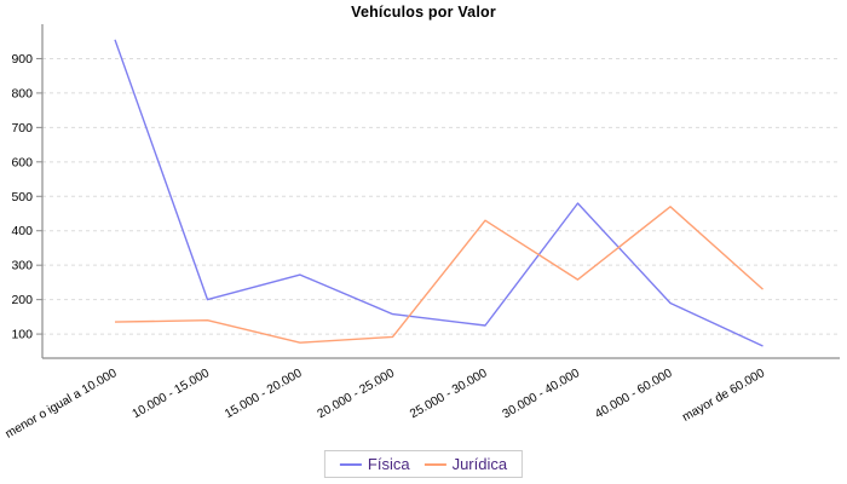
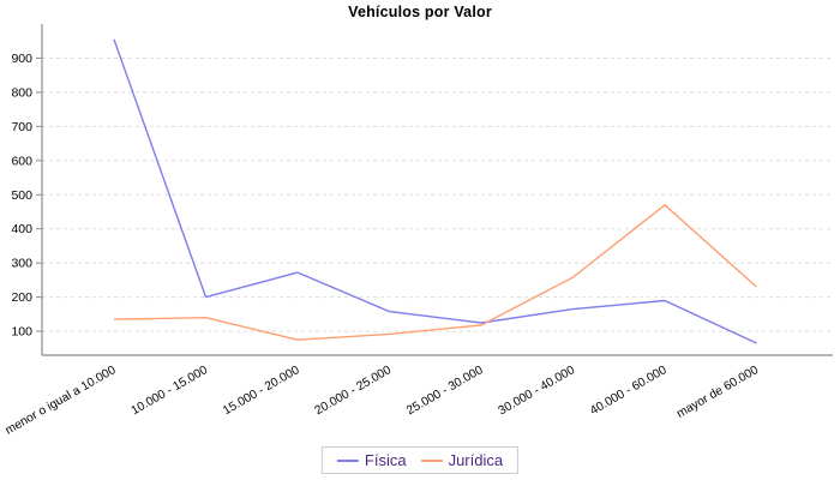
Jurídica/25.000 - 30.000: 430 -> 120
Física/30.000 - 40.000: 480 -> 160
